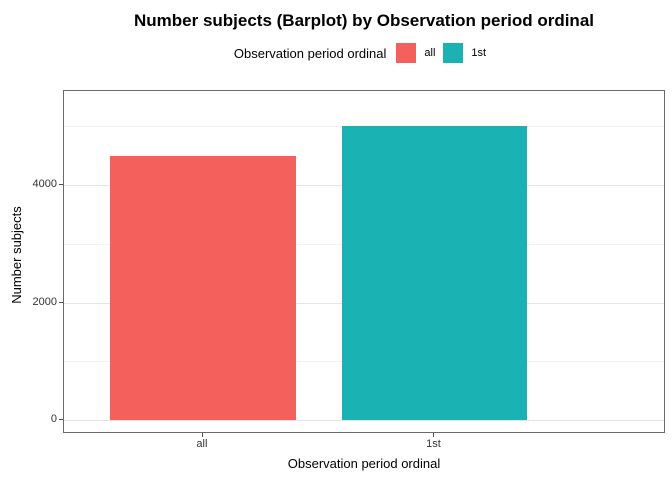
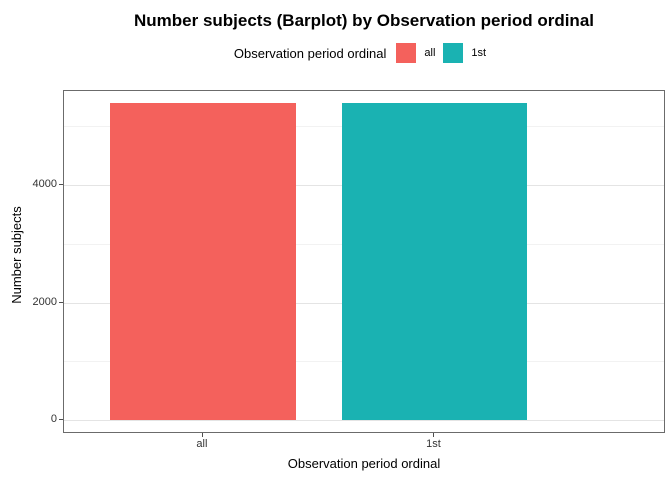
all: 4500 -> 5400
1st: 5000 -> 5400
